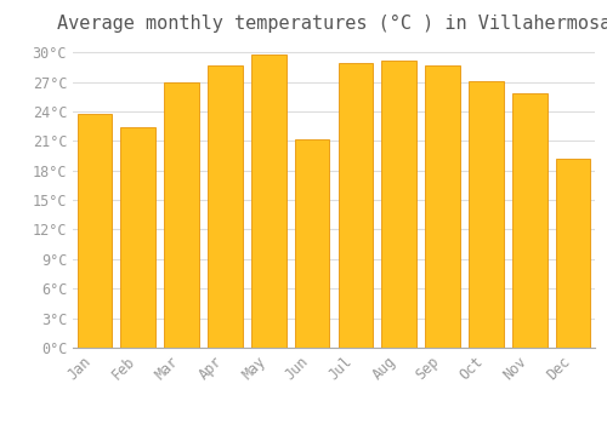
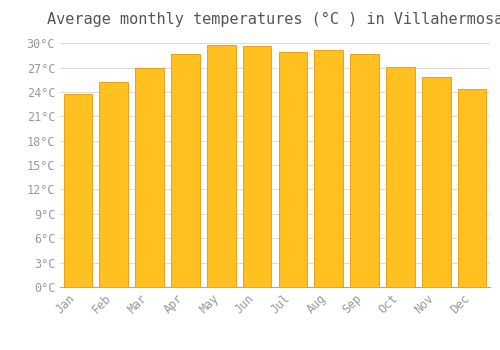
Feb: 22.4°C -> 25.2°C
Jun: 21.2°C -> 29.6°C
Dec: 19.2°C -> 24.4°C
